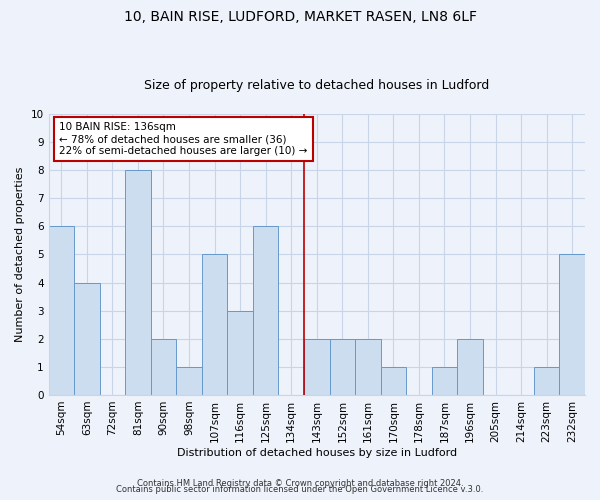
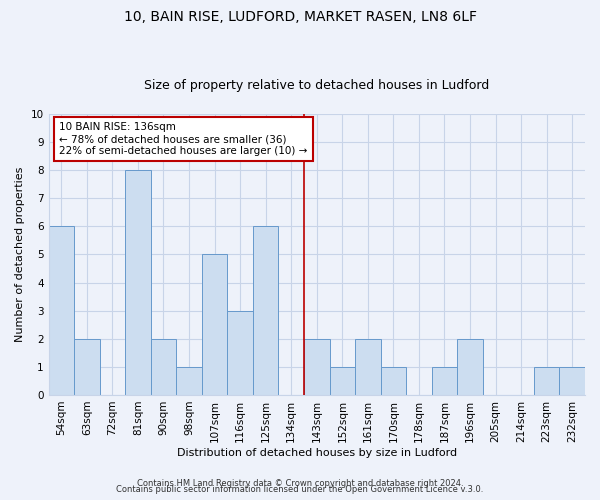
63sqm: 4 -> 2
152sqm: 2 -> 1
232sqm: 5 -> 1
